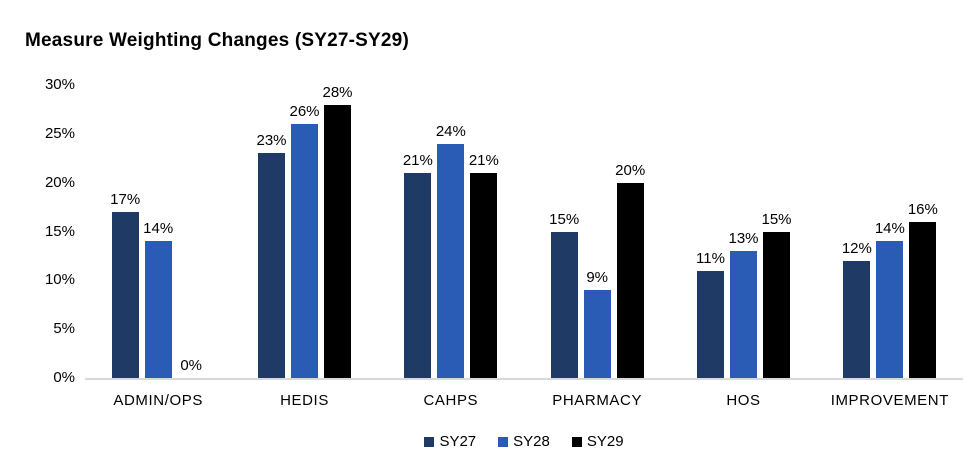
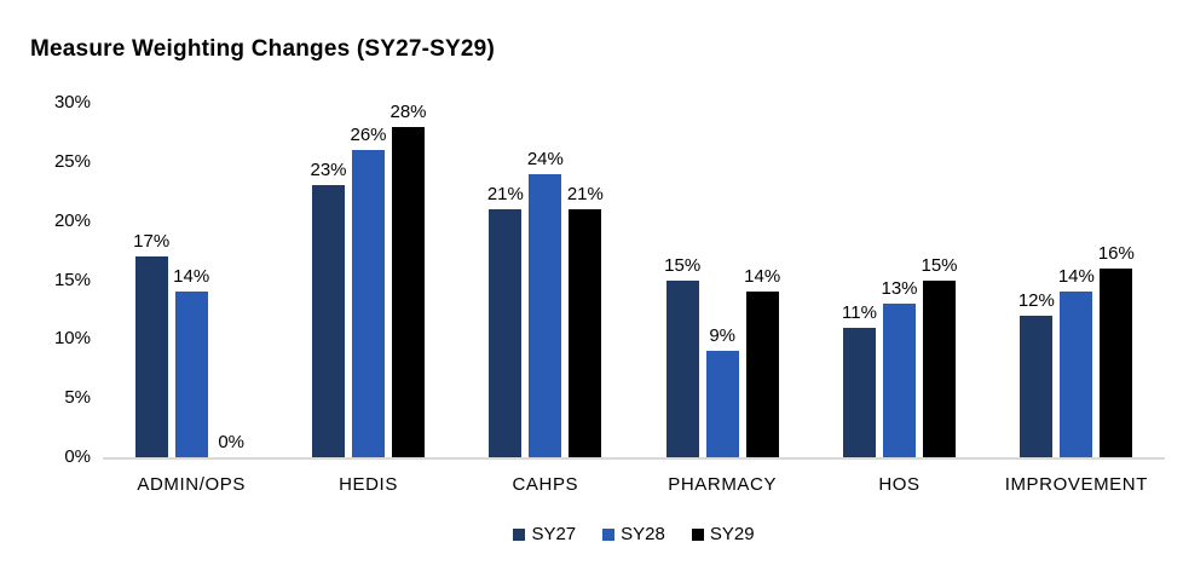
SY29/PHARMACY: 20% -> 14%
